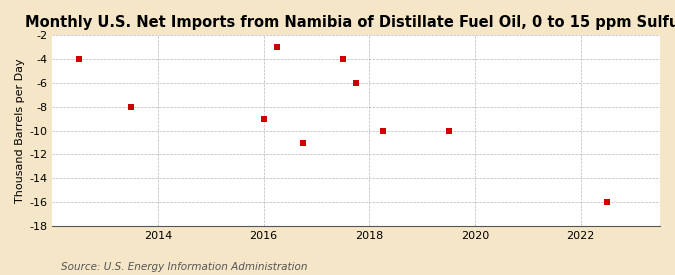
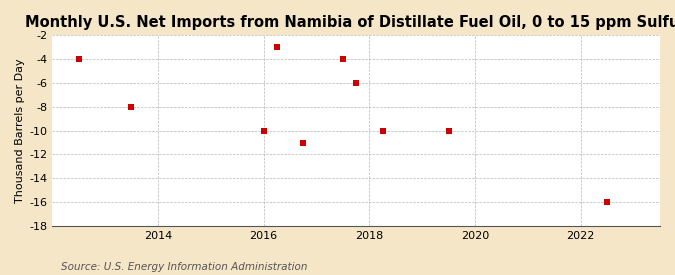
2016: -9 -> -10
